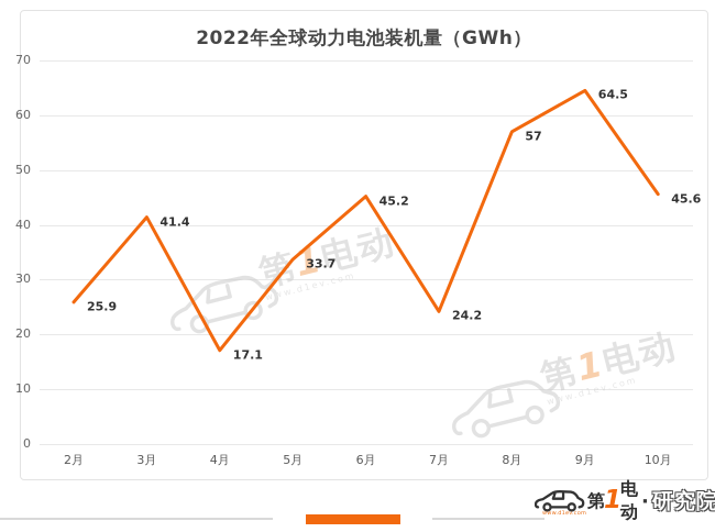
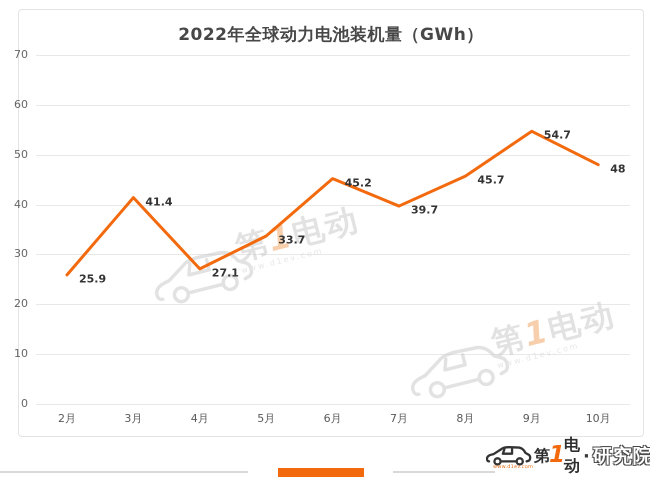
4月: 17.1 -> 27.1
7月: 24.2 -> 39.7
8月: 57 -> 45.7
9月: 64.5 -> 54.7
10月: 45.6 -> 48
